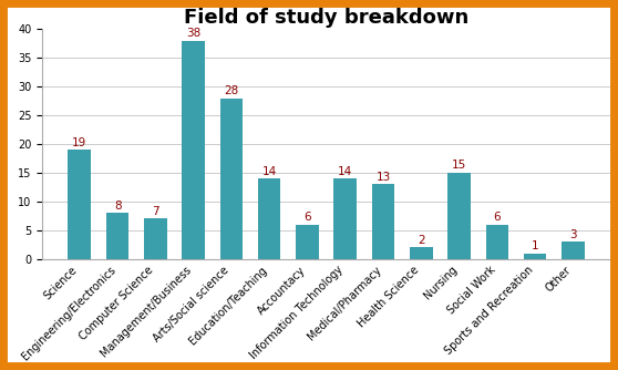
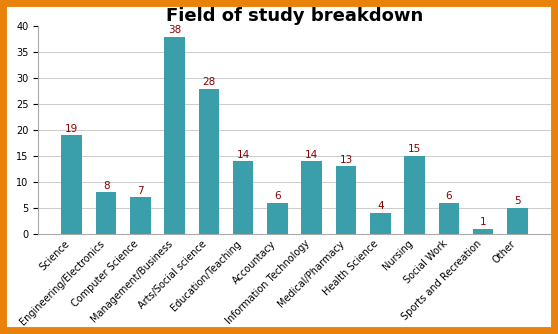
Health Science: 2 -> 4
Other: 3 -> 5
